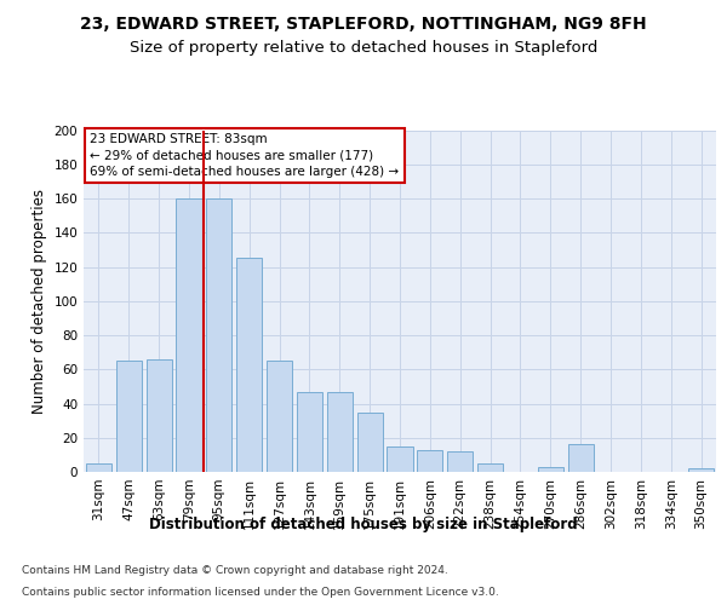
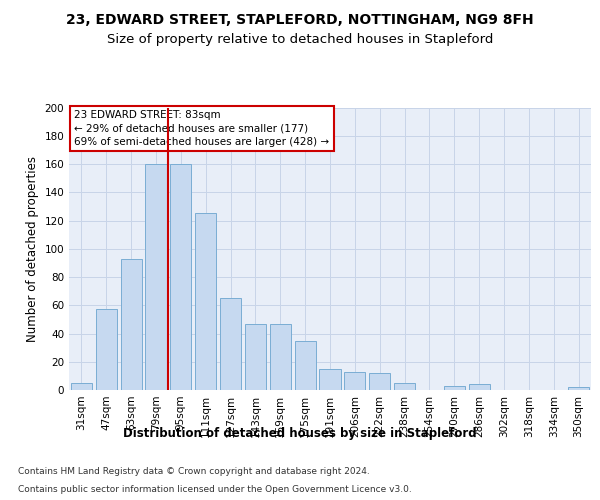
47sqm: 65 -> 57
63sqm: 66 -> 93
286sqm: 16 -> 4
